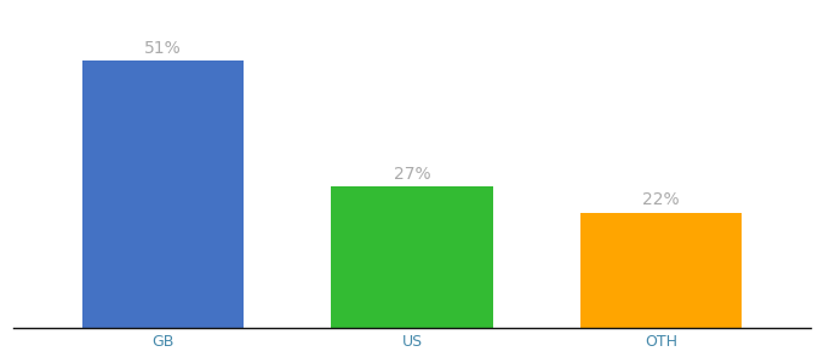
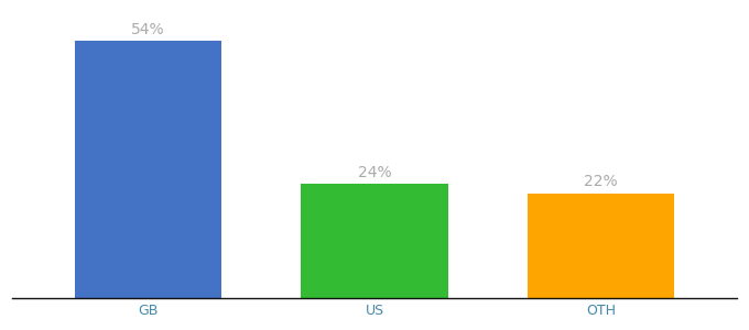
GB: 51% -> 54%
US: 27% -> 24%
